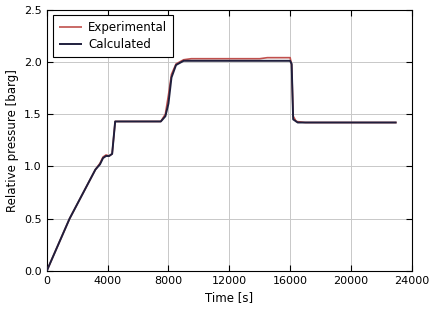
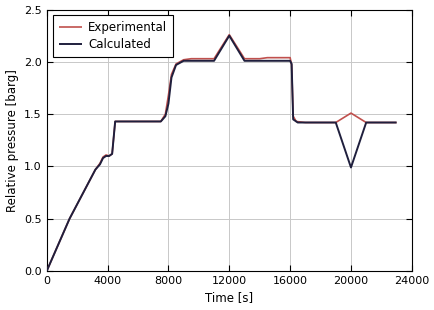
Experimental/12000: 2.03 -> 2.26
Calculated/12000: 2.01 -> 2.25
Experimental/20000: 1.42 -> 1.51
Calculated/20000: 1.42 -> 0.99
